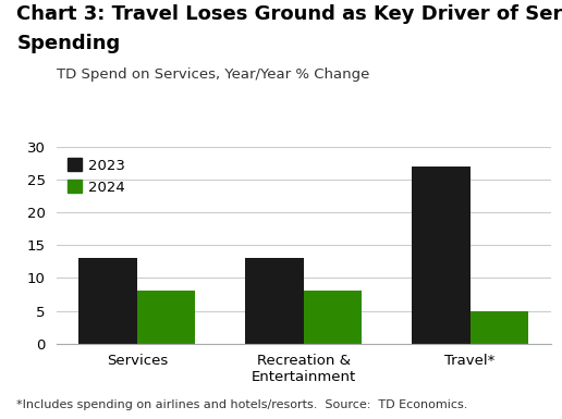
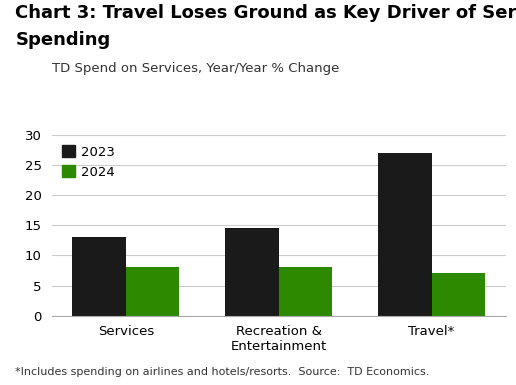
2023/Recreation & Entertainment: 13.0 -> 14.5
2024/Travel*: 5 -> 7
